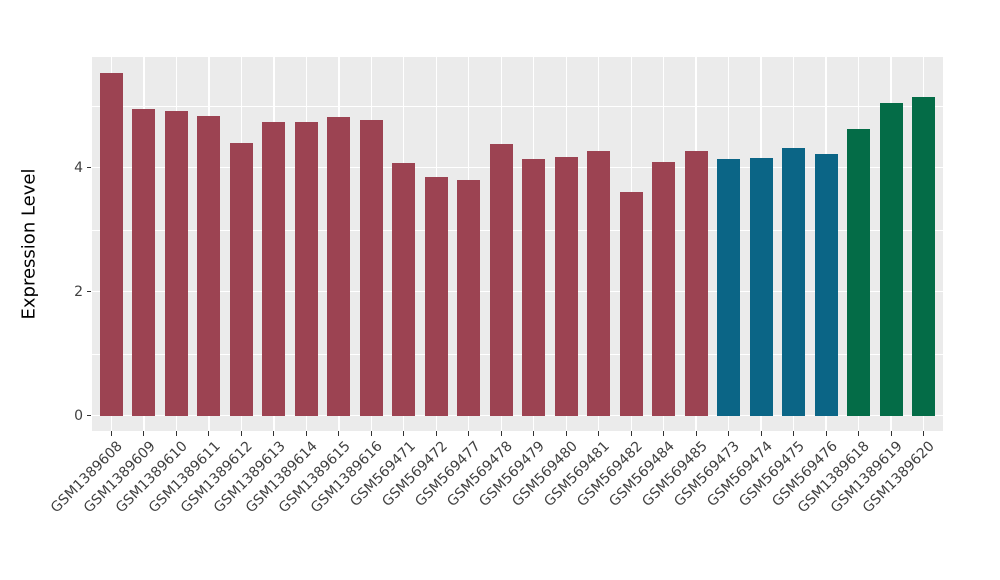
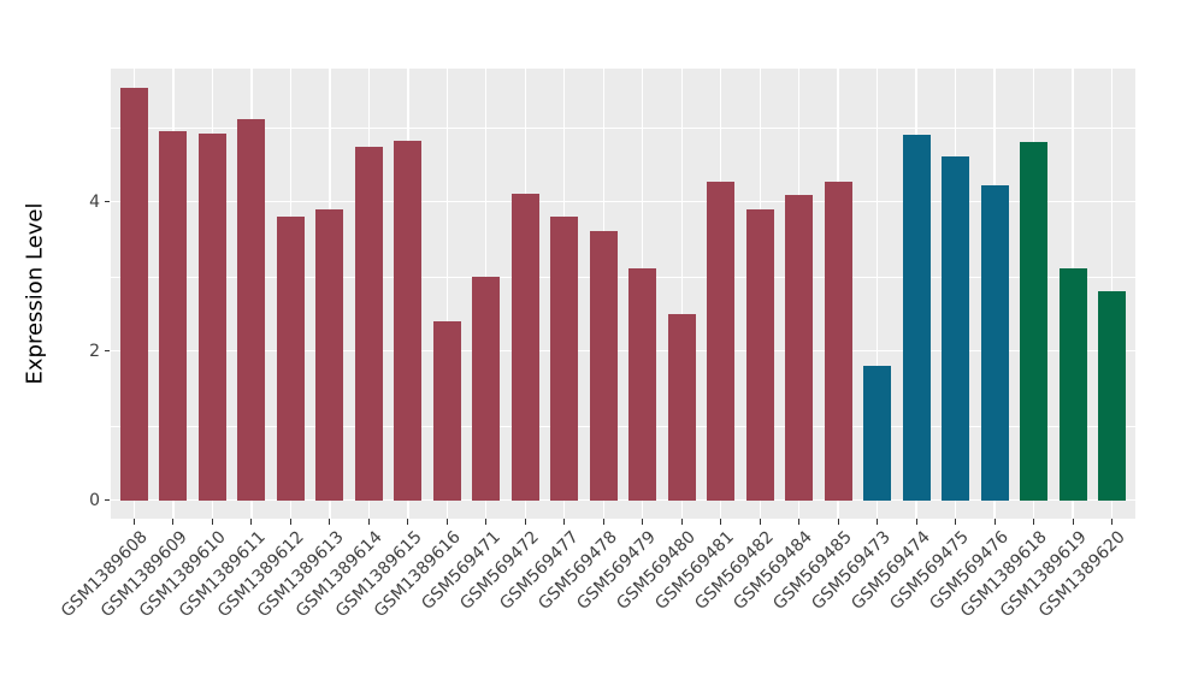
GSM1389611: 4.8 -> 5.1
GSM1389612: 4.4 -> 3.8
GSM1389613: 4.7 -> 3.9
GSM1389616: 4.8 -> 2.4
GSM569471: 4.1 -> 3.0
GSM569472: 3.8 -> 4.1
GSM569478: 4.4 -> 3.6
GSM569479: 4.1 -> 3.1
GSM569480: 4.2 -> 2.5
GSM569482: 3.6 -> 3.9
GSM569473: 4.1 -> 1.8
GSM569474: 4.2 -> 4.9
GSM569475: 4.3 -> 4.6
GSM1389618: 4.6 -> 4.8
GSM1389619: 5.0 -> 3.1
GSM1389620: 5.1 -> 2.8
